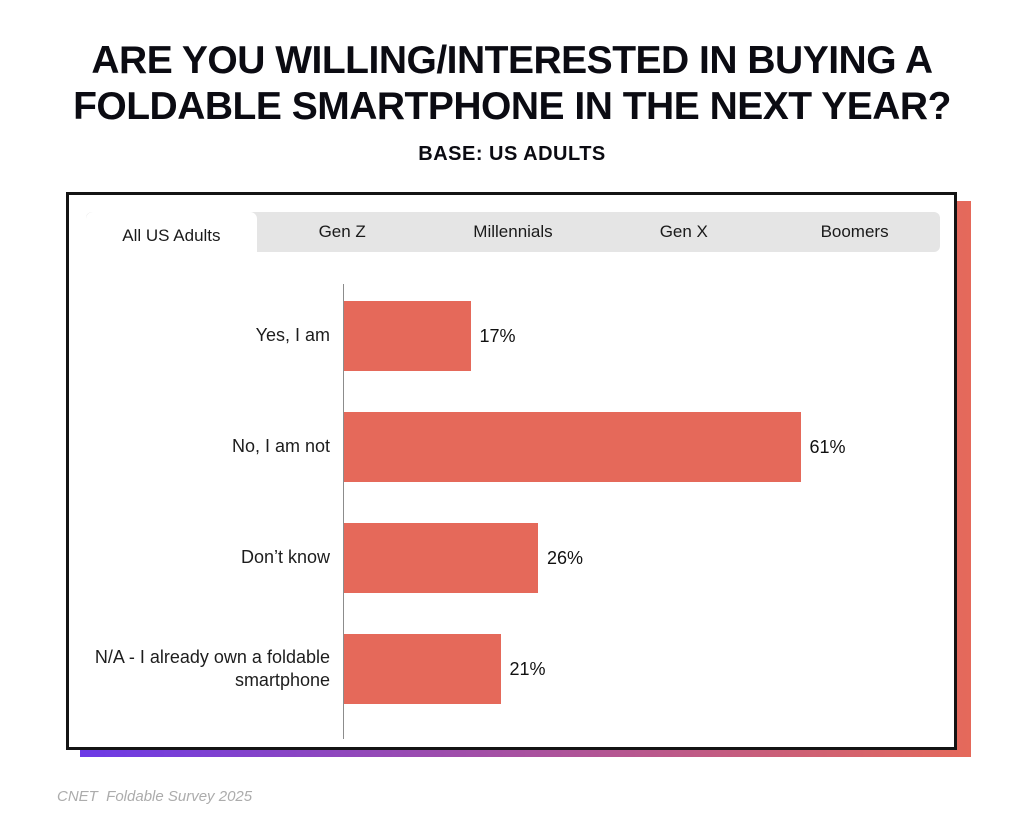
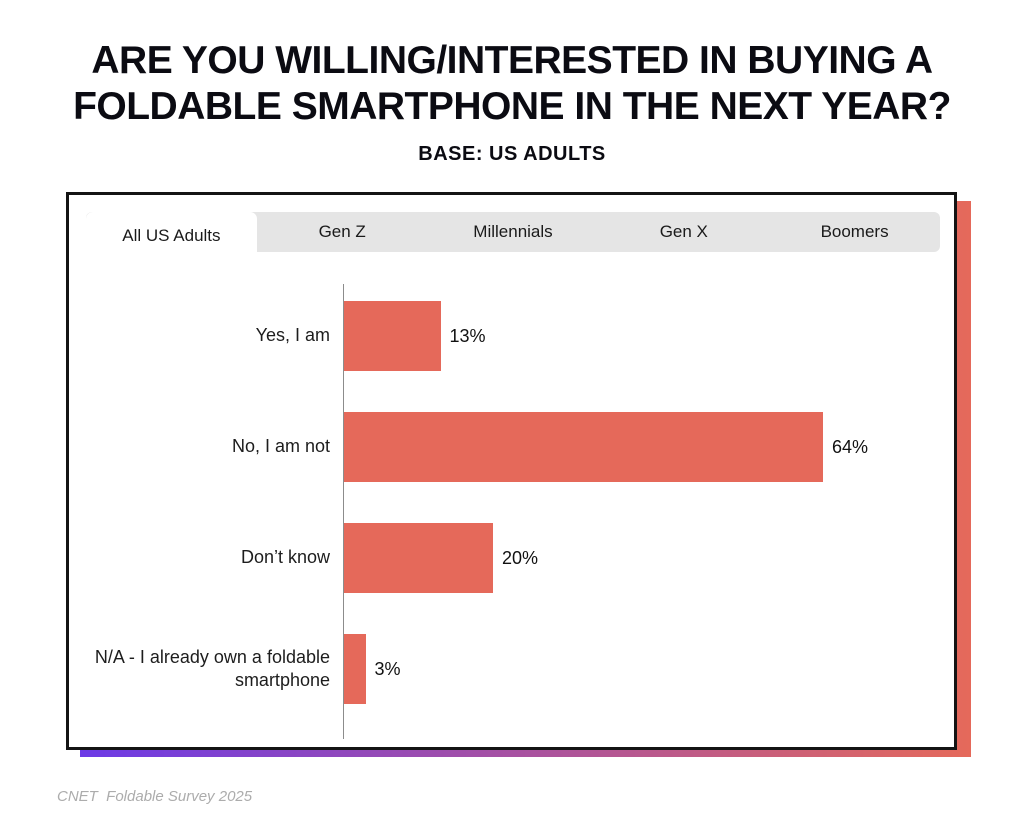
Yes, I am: 17% -> 13%
No, I am not: 61% -> 64%
Don’t know: 26% -> 20%
N/A - I already own a foldable smartphone: 21% -> 3%
